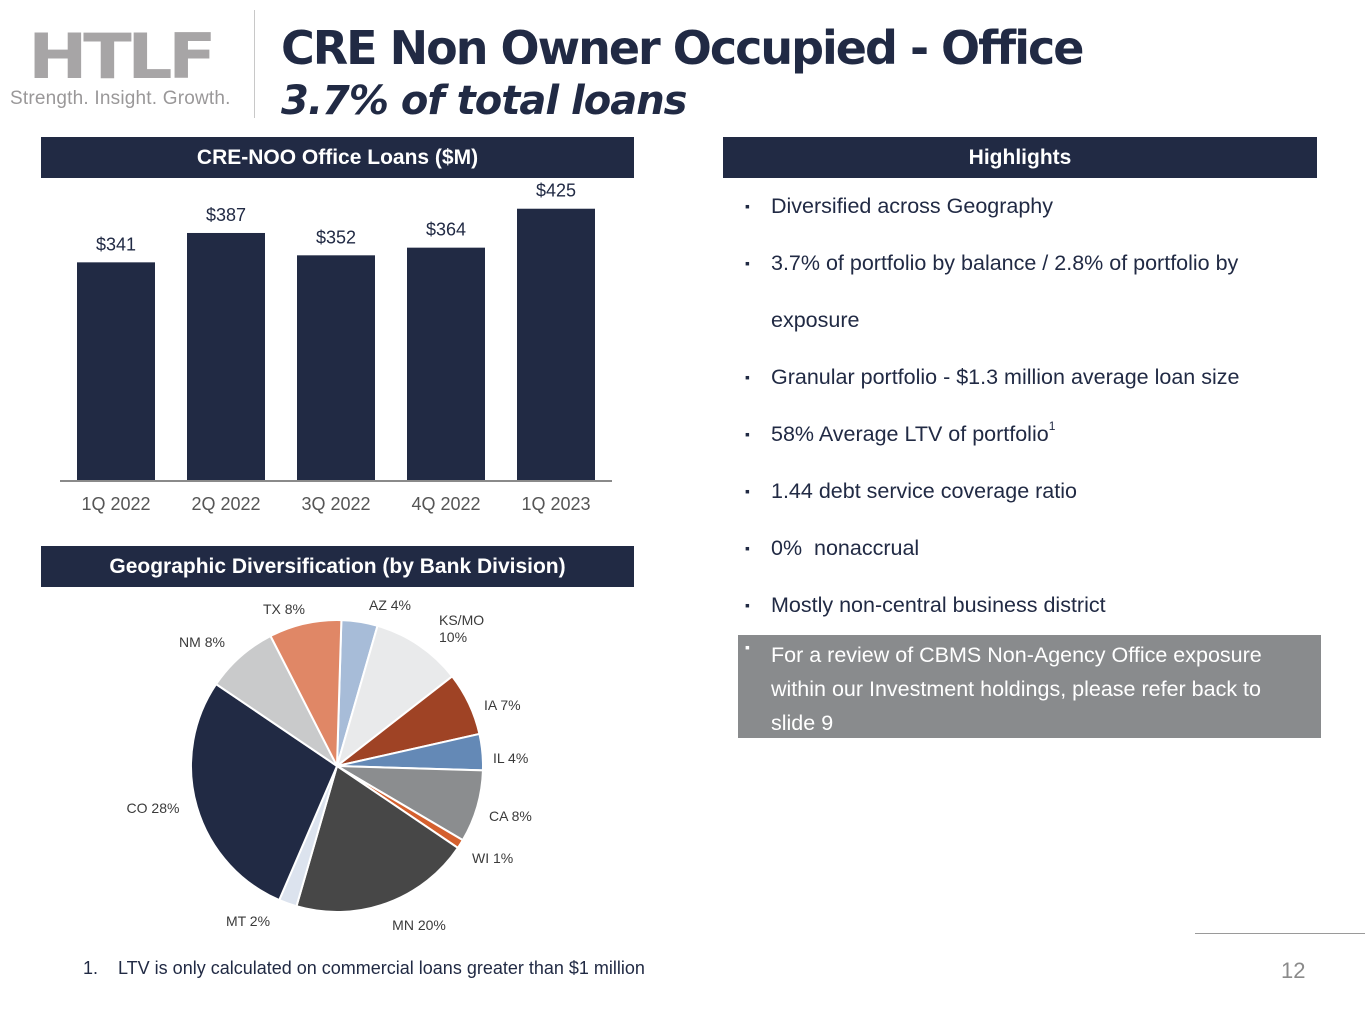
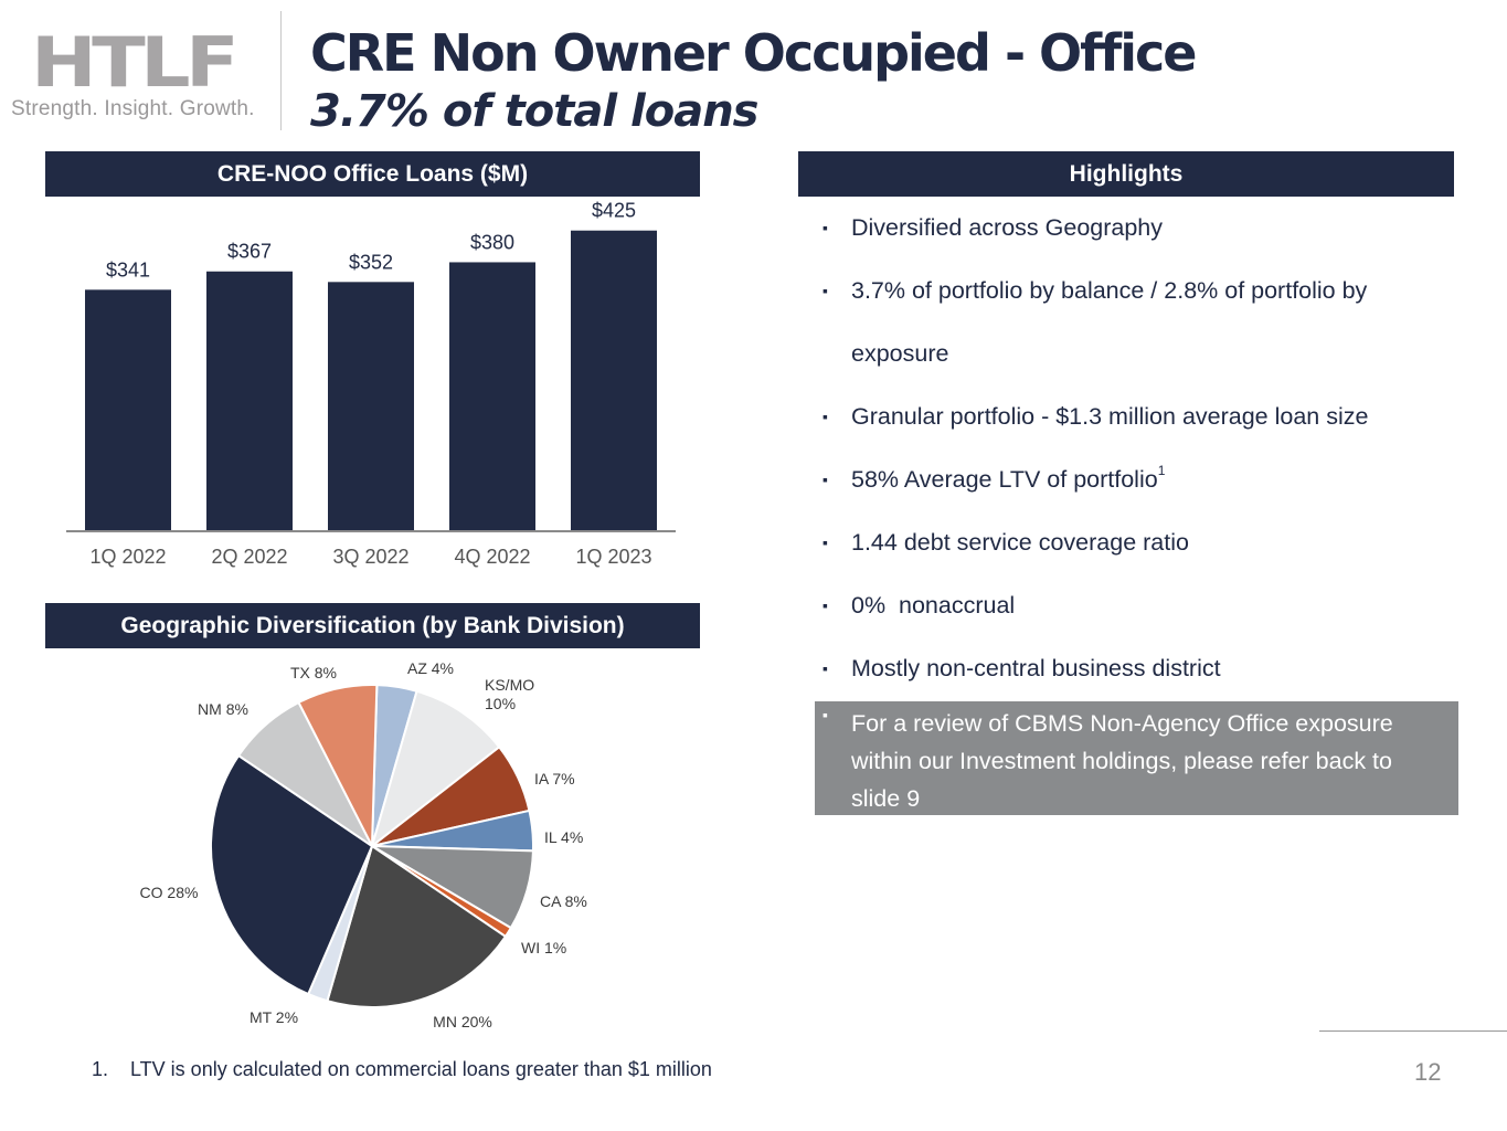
CRE-NOO Office Loans ($M)/2Q 2022: $387 -> $367
CRE-NOO Office Loans ($M)/4Q 2022: $364 -> $380
